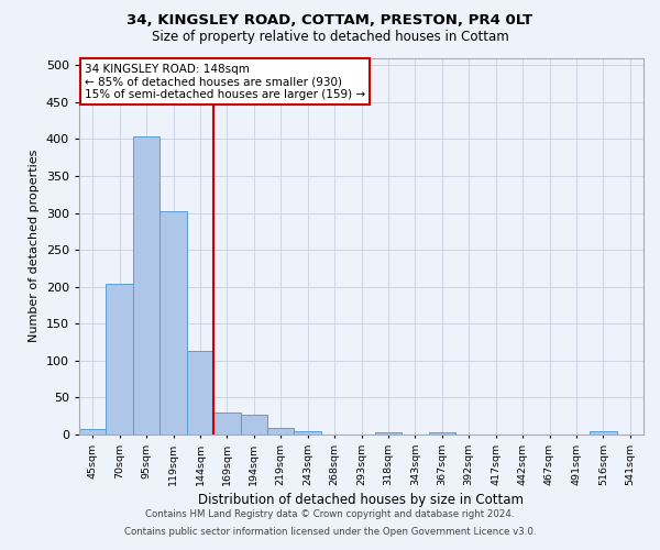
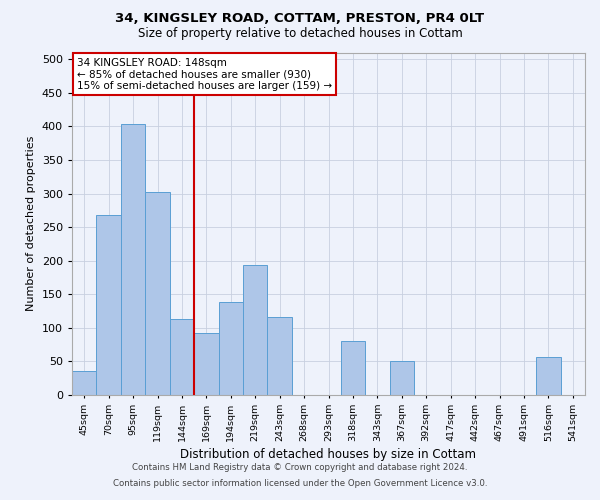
45sqm: 8 -> 36
70sqm: 204 -> 268
169sqm: 30 -> 92
194sqm: 27 -> 138
219sqm: 9 -> 194
243sqm: 5 -> 116
318sqm: 3 -> 80
367sqm: 3 -> 50
516sqm: 4 -> 56
